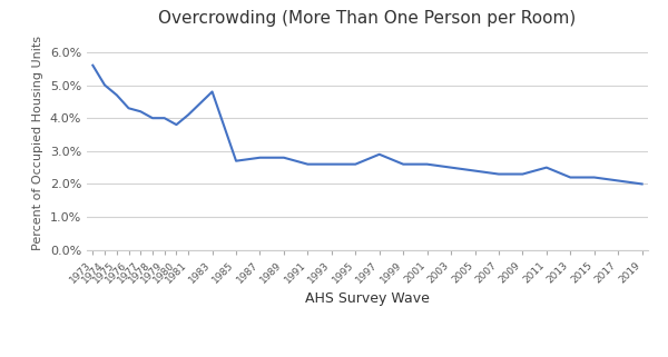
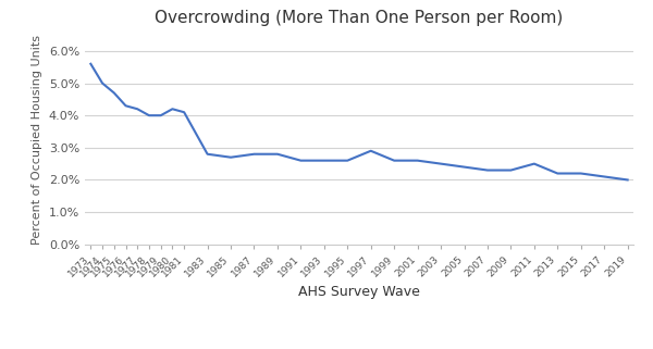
1980: 3.8% -> 4.2%
1983: 4.8% -> 2.8%
